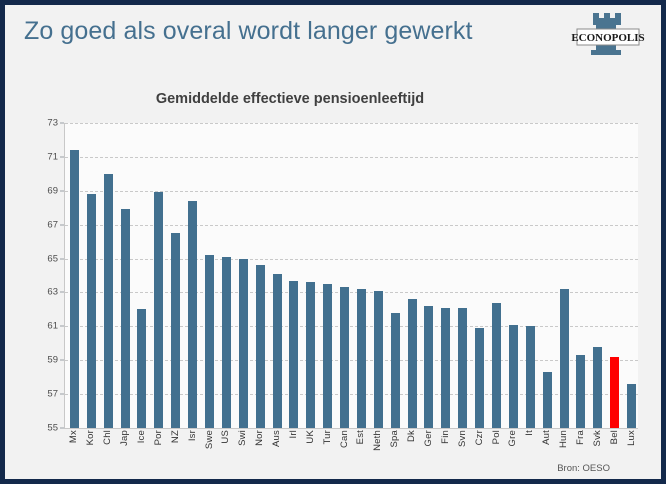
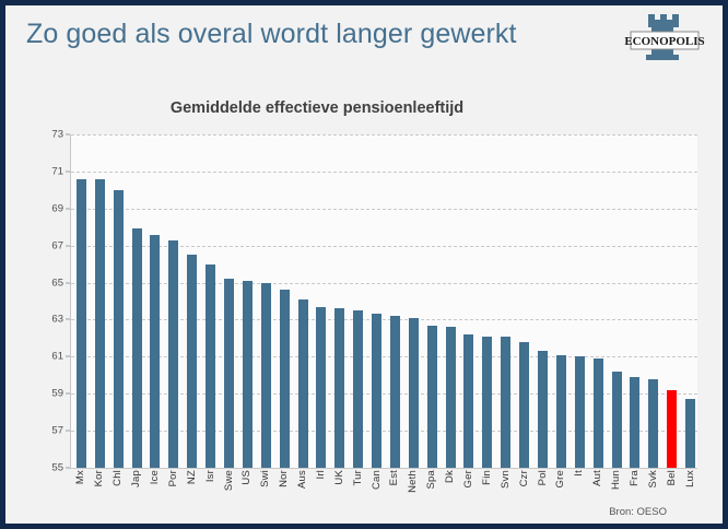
Mx: 71.4 -> 70.6
Kor: 68.8 -> 70.6
Ice: 62.0 -> 67.6
Por: 68.9 -> 67.3
Isr: 68.4 -> 66.0
Spa: 61.8 -> 62.7
Czr: 60.9 -> 61.8
Pol: 62.4 -> 61.3
Aut: 58.3 -> 60.9
Hun: 63.2 -> 60.2
Fra: 59.3 -> 59.9
Lux: 57.6 -> 58.7
